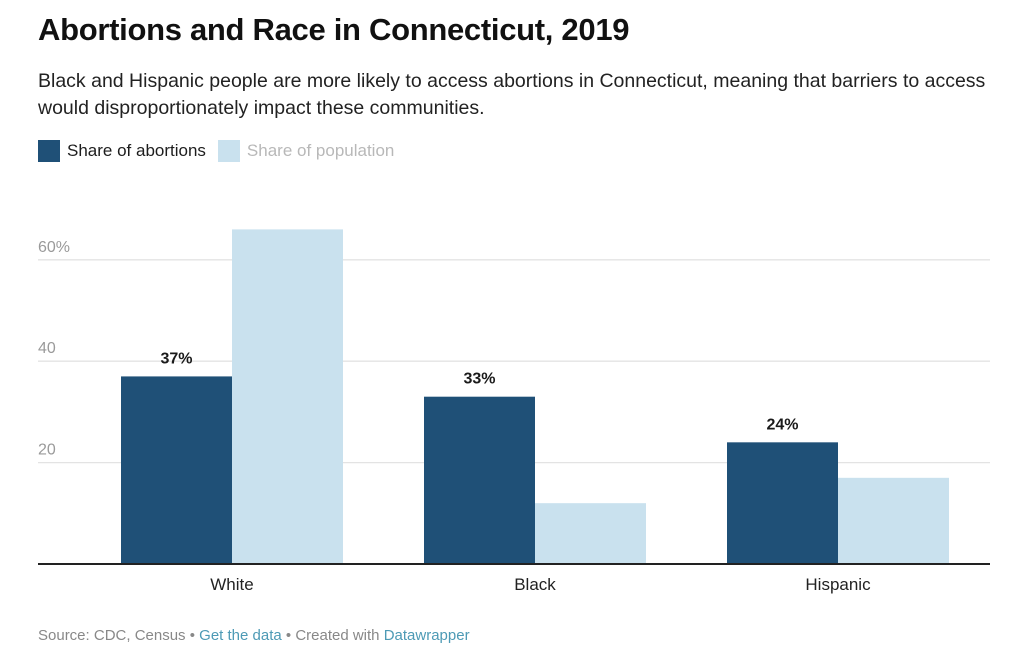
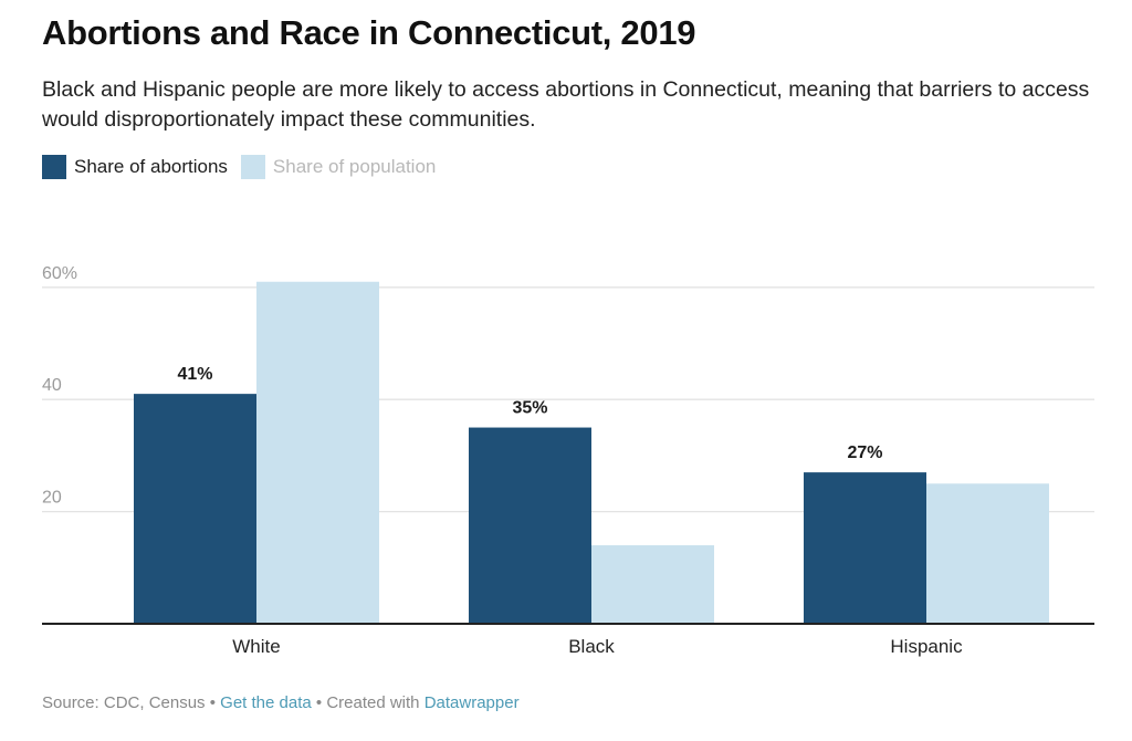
Share of abortions/White: 37% -> 41%
Share of population/White: 66% -> 61%
Share of abortions/Black: 33% -> 35%
Share of population/Black: 12% -> 14%
Share of abortions/Hispanic: 24% -> 27%
Share of population/Hispanic: 17% -> 25%
